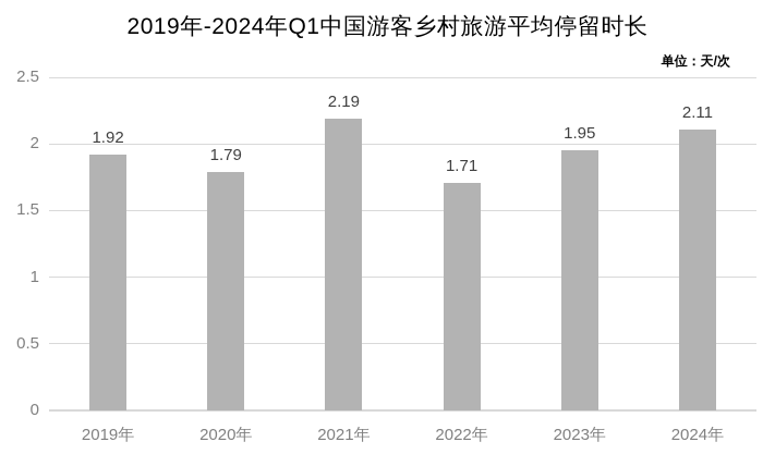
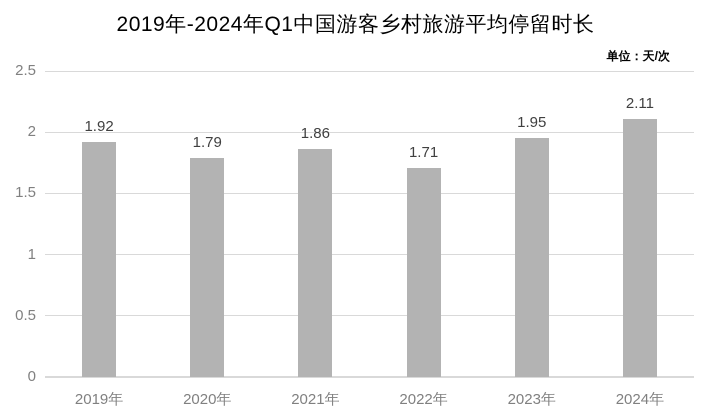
2021年: 2.19 -> 1.86
